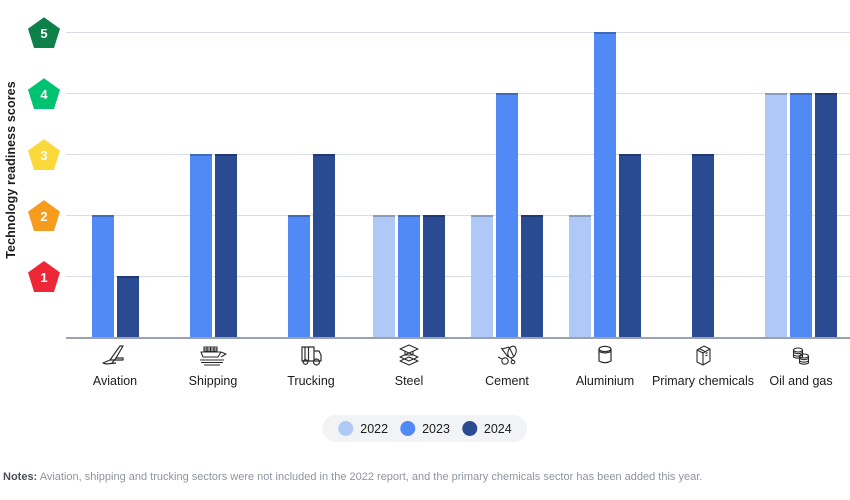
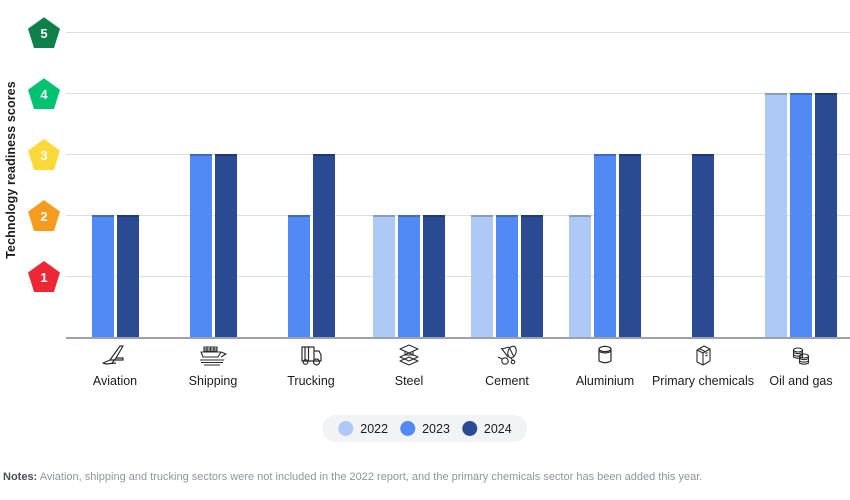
2024/Aviation: 1 -> 2
2023/Cement: 4 -> 2
2023/Aluminium: 5 -> 3
